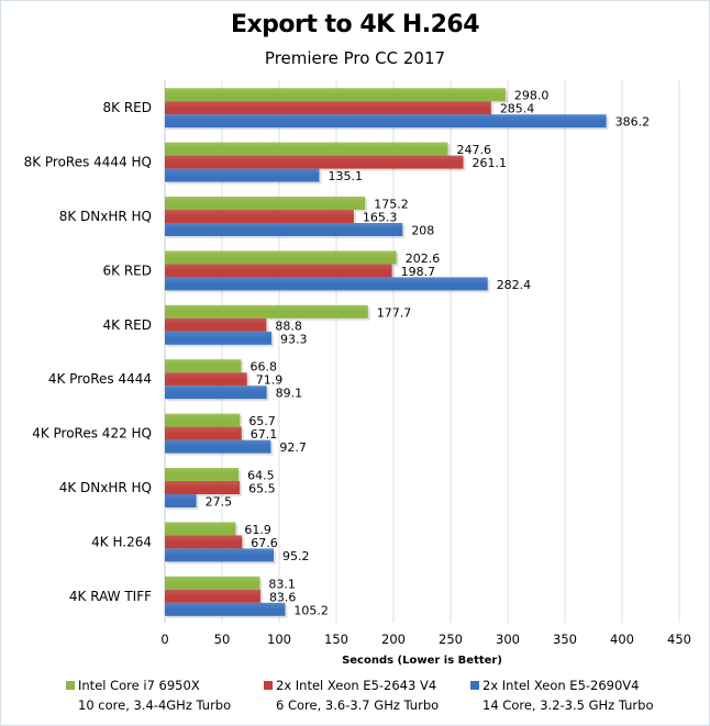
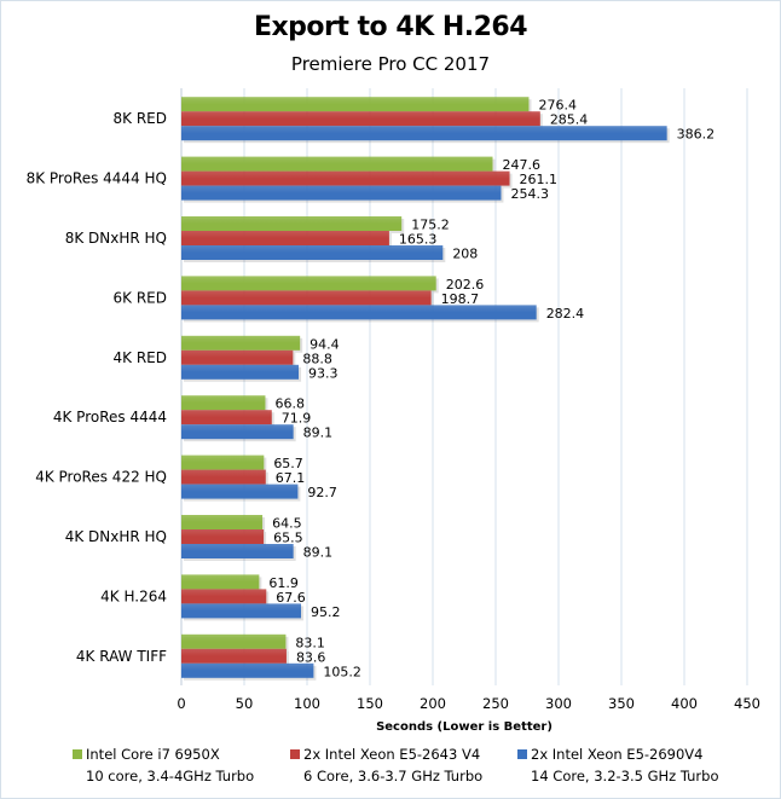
Intel Core i7 6950X/8K RED: 298.0 -> 276.4
2x Intel Xeon E5-2690V4/8K ProRes 4444 HQ: 135.1 -> 254.3
Intel Core i7 6950X/4K RED: 177.7 -> 94.4
2x Intel Xeon E5-2690V4/4K DNxHR HQ: 27.5 -> 89.1
